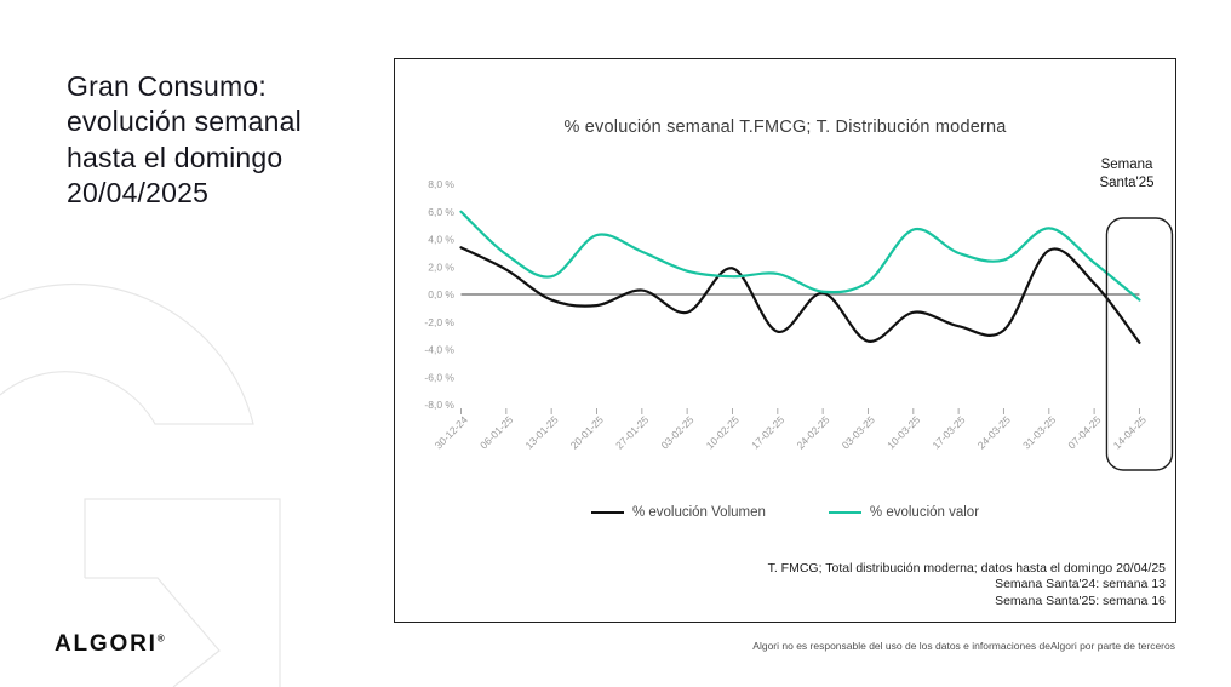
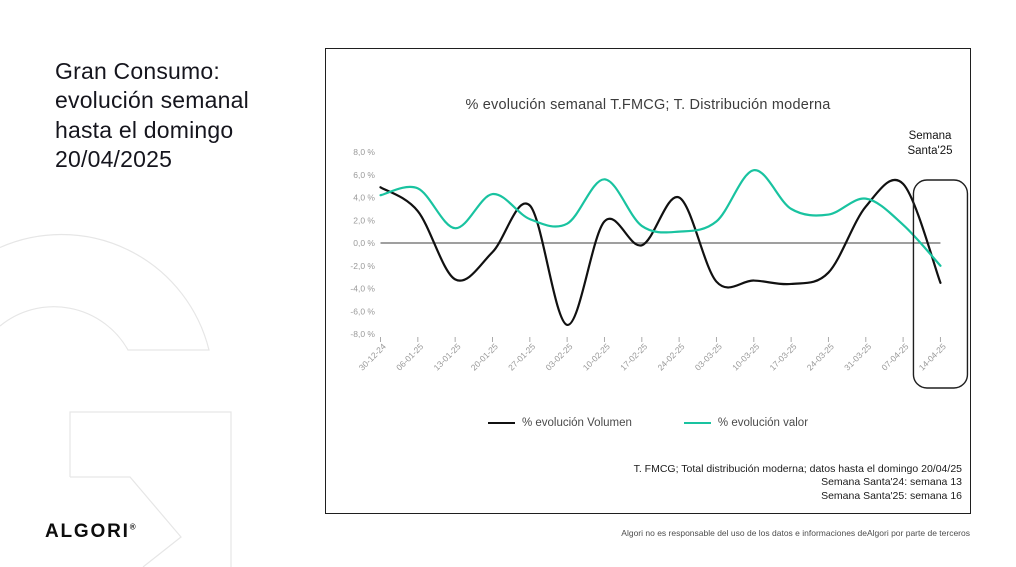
% evolución Volumen/30-12-24: 3,4% -> 4,9%
% evolución valor/30-12-24: 6,0% -> 4,2%
% evolución Volumen/06-01-25: 1,8% -> 2,8%
% evolución valor/06-01-25: 2,9% -> 4,8%
% evolución Volumen/13-01-25: -0,4% -> -3,2%
% evolución Volumen/27-01-25: 0,3% -> 3,3%
% evolución valor/27-01-25: 3,1% -> 2,1%
% evolución Volumen/03-02-25: -1,3% -> -7,2%
% evolución valor/10-02-25: 1,3% -> 5,6%
% evolución Volumen/17-02-25: -2,7% -> -0,2%
% evolución Volumen/24-02-25: 0,1% -> 4,0%
% evolución valor/24-02-25: 0,2% -> 1,0%
% evolución valor/03-03-25: 0,9% -> 1,9%
% evolución Volumen/10-03-25: -1,3% -> -3,3%
% evolución valor/10-03-25: 4,7% -> 6,4%
% evolución Volumen/17-03-25: -2,3% -> -3,6%
% evolución valor/31-03-25: 4,8% -> 3,9%
% evolución Volumen/07-04-25: 0,8% -> 5,2%
% evolución valor/07-04-25: 2,3% -> 1,6%
% evolución valor/14-04-25: -0,4% -> -2,0%
